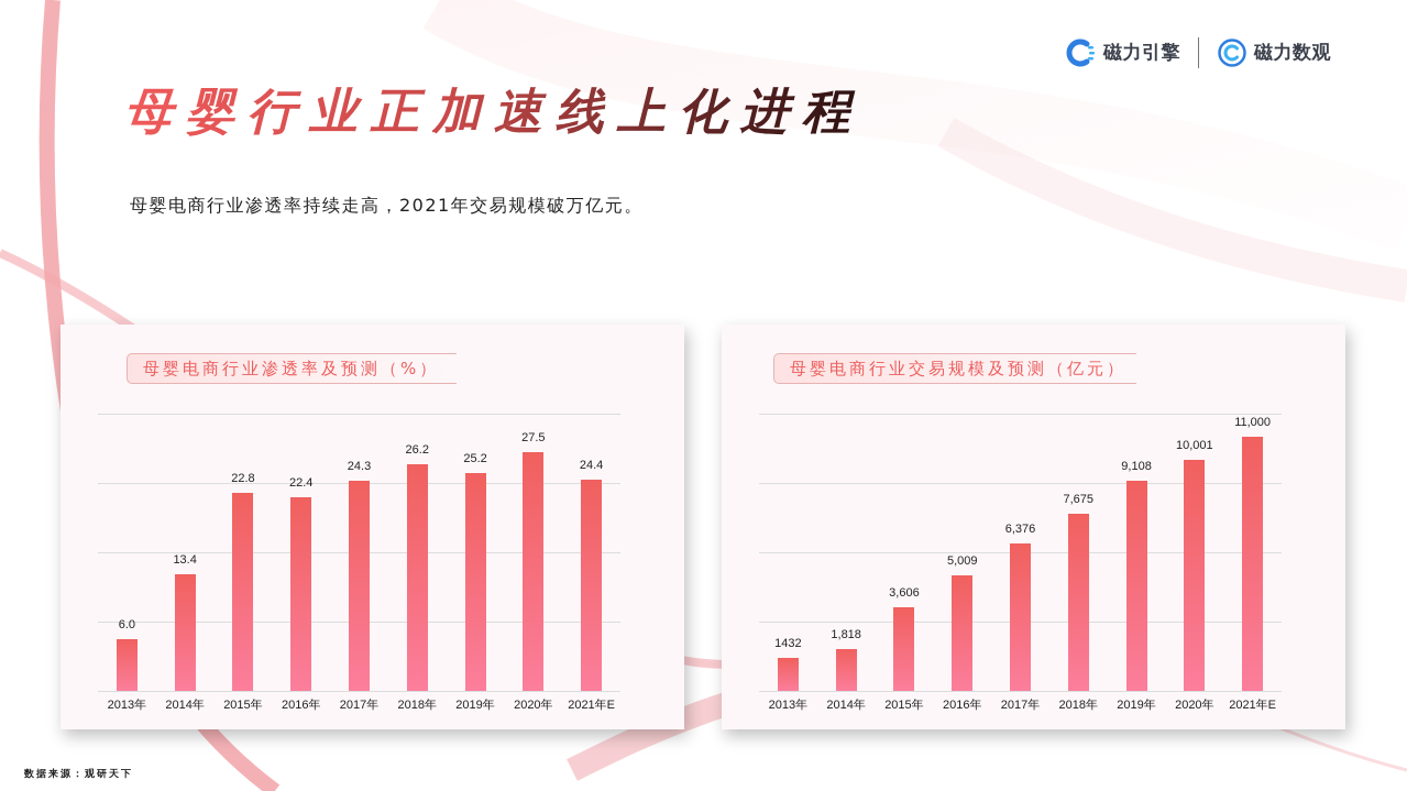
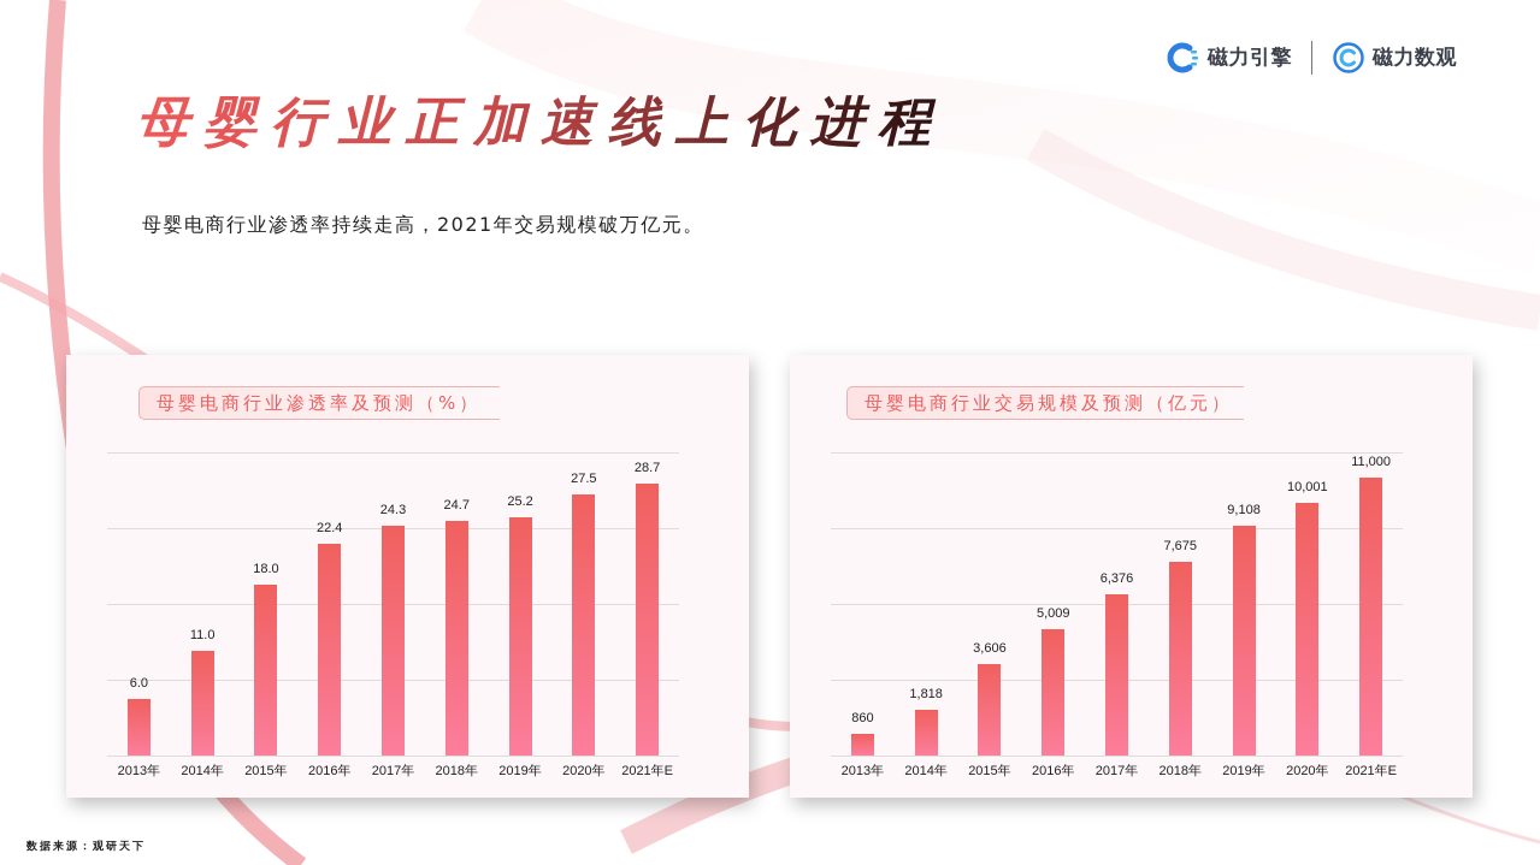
母婴电商行业渗透率及预测（%）/2014年: 13.4 -> 11.0
母婴电商行业渗透率及预测（%）/2015年: 22.8 -> 18.0
母婴电商行业渗透率及预测（%）/2018年: 26.2 -> 24.7
母婴电商行业渗透率及预测（%）/2021年E: 24.4 -> 28.7
母婴电商行业交易规模及预测（亿元）/2013年: 1432 -> 860
